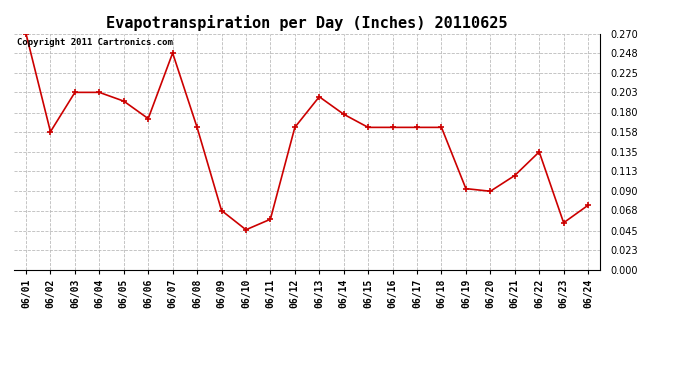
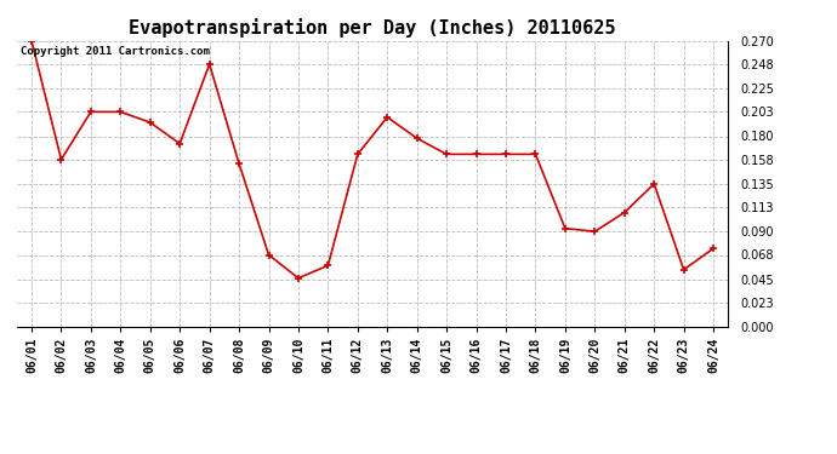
06/08: 0.163 -> 0.154
